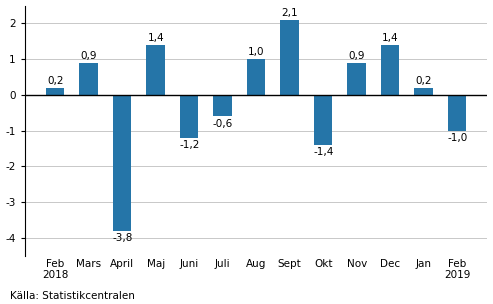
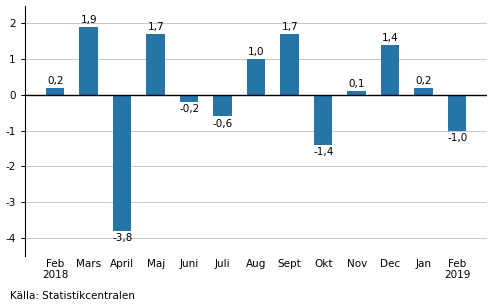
Mars: 0,9 -> 1,9
Maj: 1,4 -> 1,7
Juni: -1,2 -> -0,2
Sept: 2,1 -> 1,7
Nov: 0,9 -> 0,1
